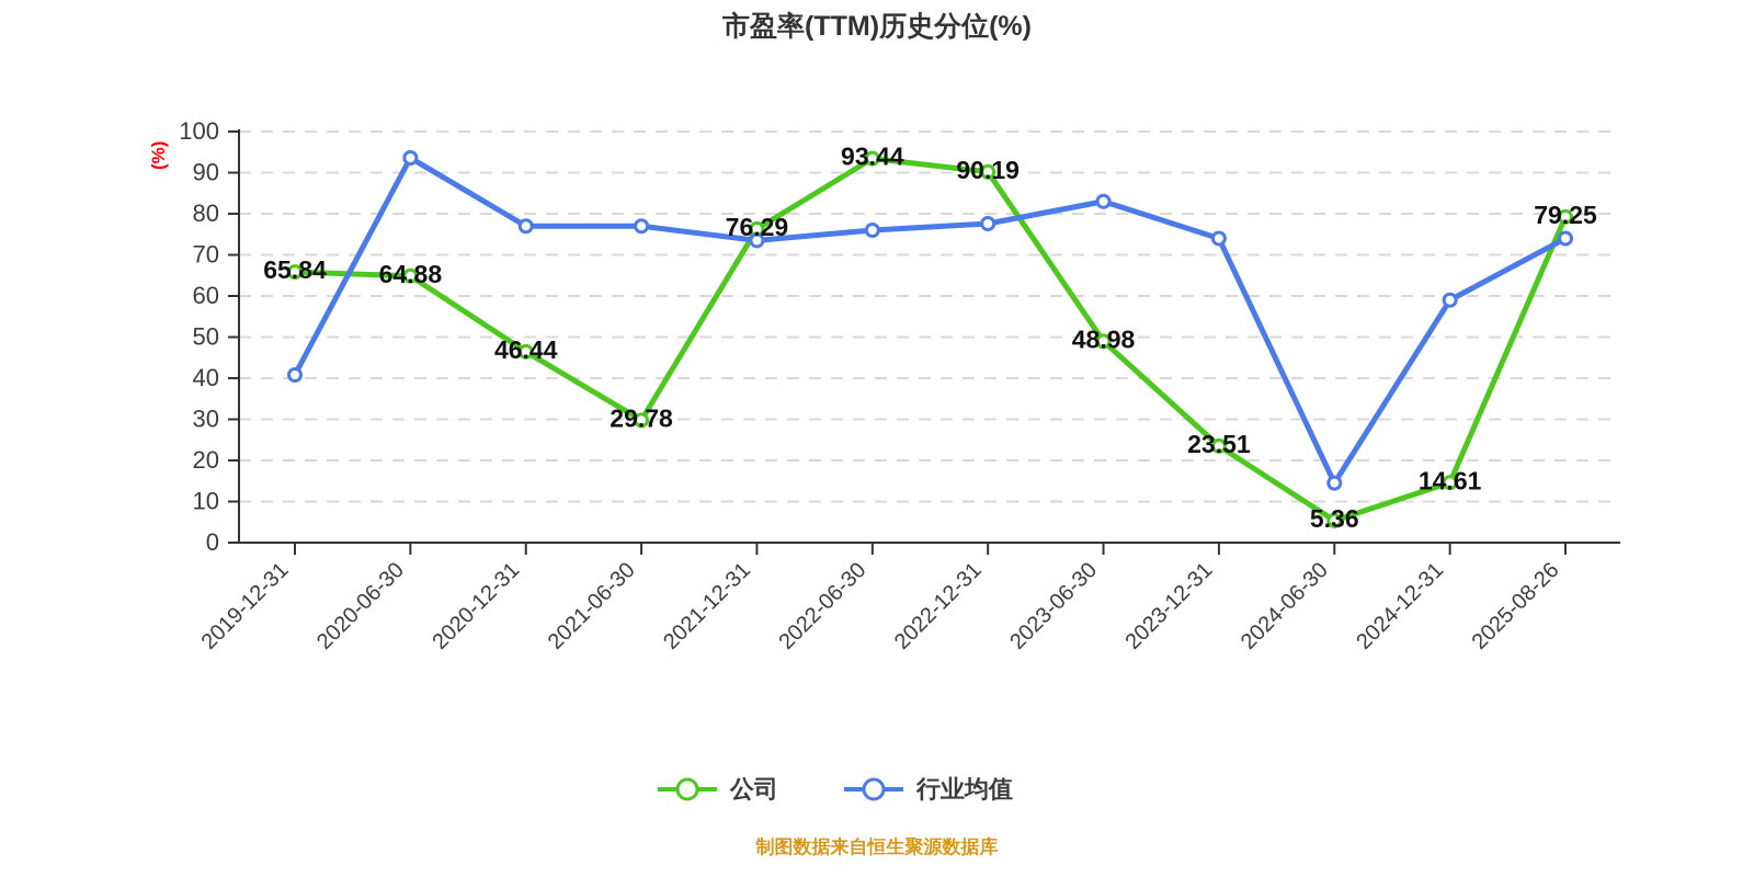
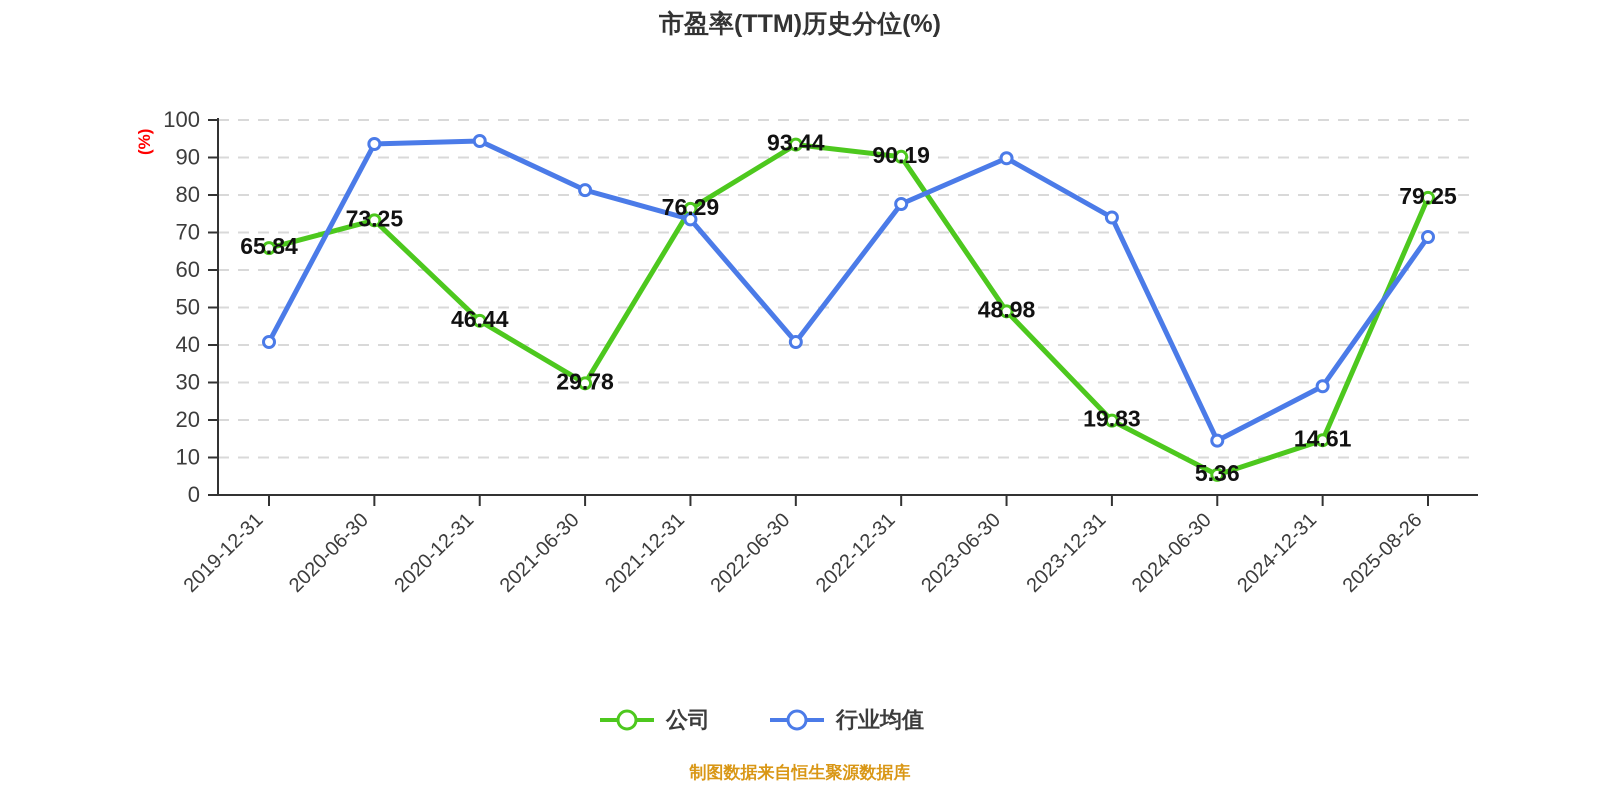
公司/2020-06-30: 64.88 -> 73.25
行业均值/2020-12-31: 77 -> 94
行业均值/2021-06-30: 77 -> 81
行业均值/2022-06-30: 76 -> 41
行业均值/2023-06-30: 83 -> 90
公司/2023-12-31: 23.51 -> 19.83
行业均值/2024-12-31: 59 -> 29
行业均值/2025-08-26: 74 -> 69
